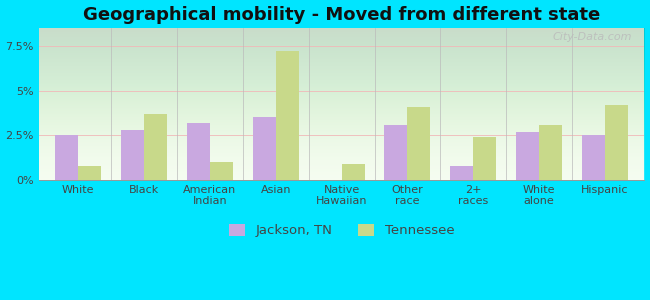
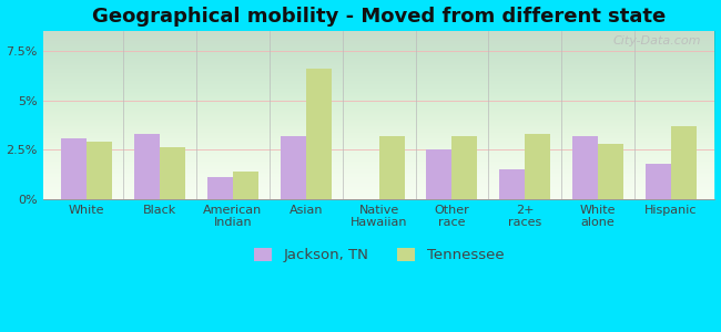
Jackson, TN/White: 2.5% -> 3.1%
Tennessee/White: 0.8% -> 2.9%
Jackson, TN/Black: 2.8% -> 3.3%
Tennessee/Black: 3.7% -> 2.6%
Jackson, TN/American Indian: 3.2% -> 1.1%
Tennessee/American Indian: 1.0% -> 1.4%
Jackson, TN/Asian: 3.5% -> 3.2%
Tennessee/Asian: 7.2% -> 6.6%
Tennessee/Native Hawaiian: 0.9% -> 3.2%
Jackson, TN/Other race: 3.1% -> 2.5%
Tennessee/Other race: 4.1% -> 3.2%
Jackson, TN/2+ races: 0.8% -> 1.5%
Tennessee/2+ races: 2.4% -> 3.3%
Jackson, TN/White alone: 2.7% -> 3.2%
Tennessee/White alone: 3.1% -> 2.8%
Jackson, TN/Hispanic: 2.5% -> 1.8%
Tennessee/Hispanic: 4.2% -> 3.7%
